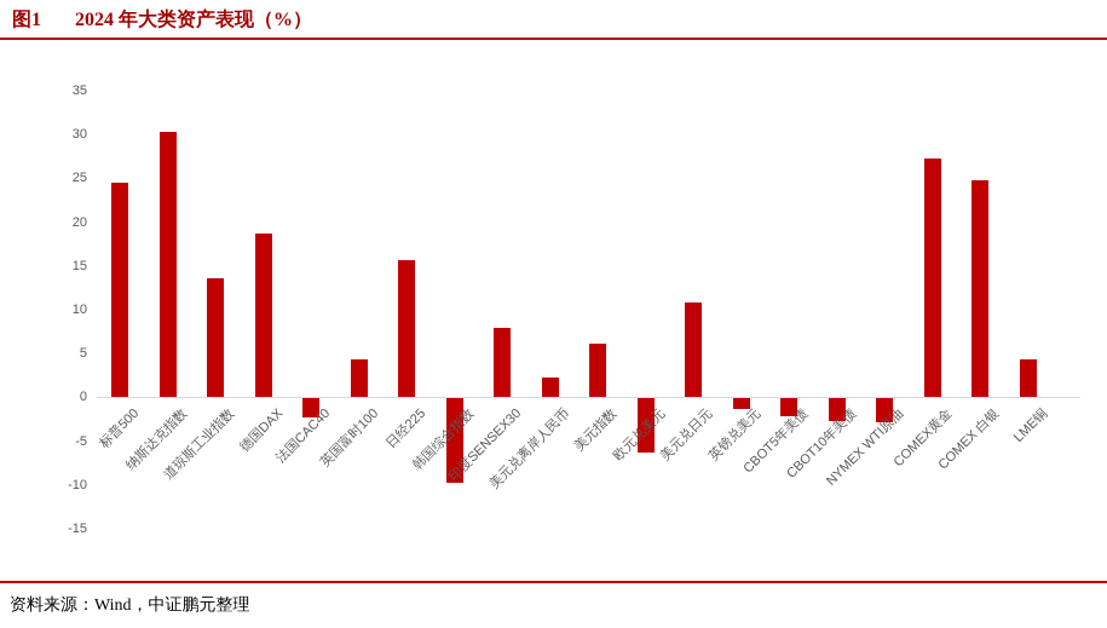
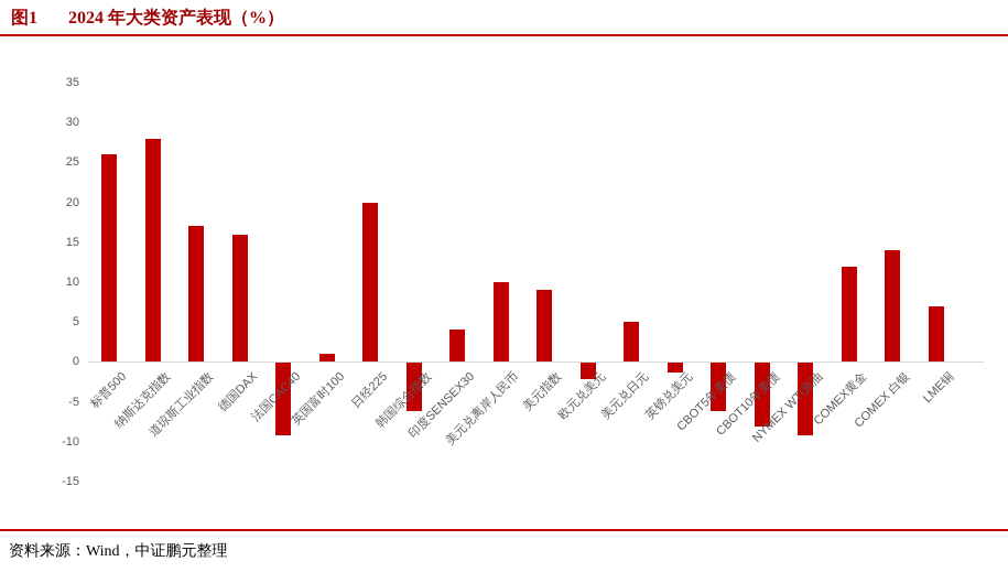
标普500: 24 -> 26
纳斯达克指数: 30 -> 28
道琼斯工业指数: 14 -> 17
德国DAX: 19 -> 16
法国CAC40: -2 -> -9
英国富时100: 4 -> 1
日经225: 16 -> 20
韩国综合指数: -10 -> -6
印度SENSEX30: 8 -> 4
美元兑离岸人民币: 2 -> 10
美元指数: 6 -> 9
欧元兑美元: -6 -> -2
美元兑日元: 11 -> 5
CBOT5年美债: -2 -> -6
CBOT10年美债: -3 -> -8
NYMEX WTI原油: -3 -> -9
COMEX黄金: 27 -> 12
COMEX 白银: 25 -> 14
LME铜: 4 -> 7
